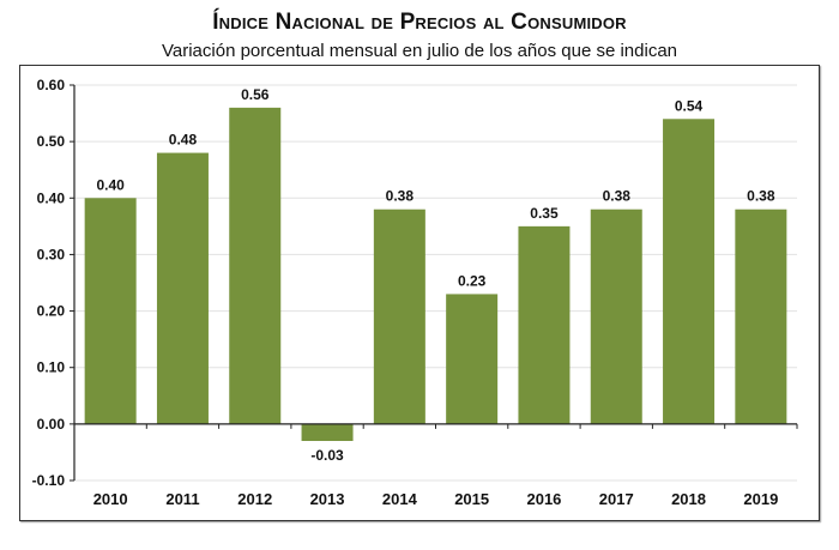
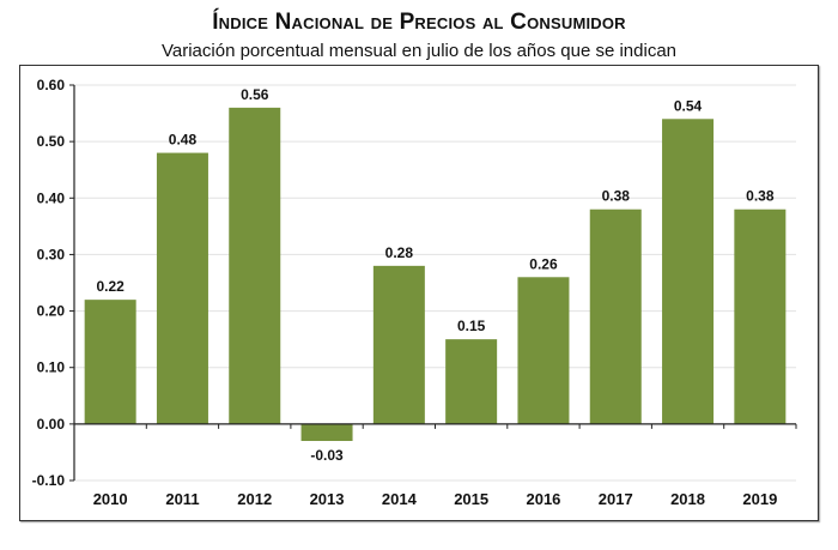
2010: 0.40 -> 0.22
2014: 0.38 -> 0.28
2015: 0.23 -> 0.15
2016: 0.35 -> 0.26
